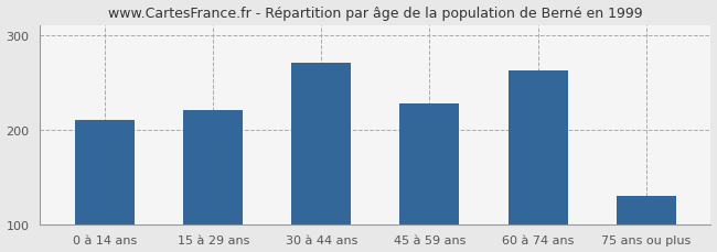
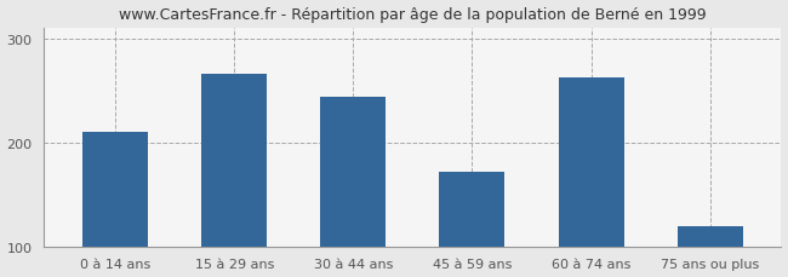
15 à 29 ans: 220 -> 266
30 à 44 ans: 270 -> 244
45 à 59 ans: 228 -> 172
75 ans ou plus: 130 -> 120
